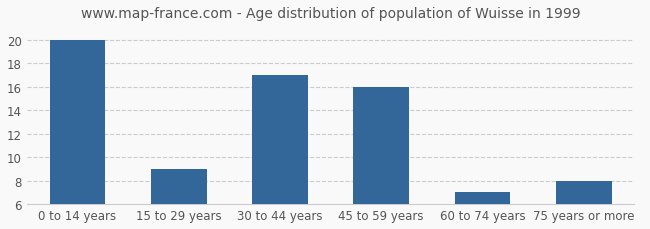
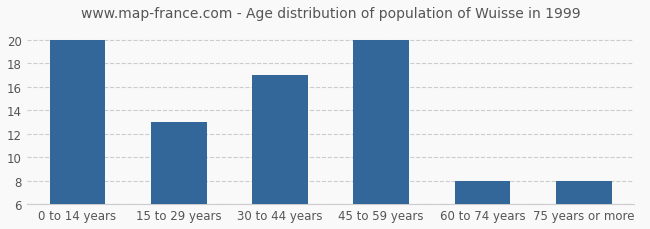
15 to 29 years: 9 -> 13
45 to 59 years: 16 -> 20
60 to 74 years: 7 -> 8
